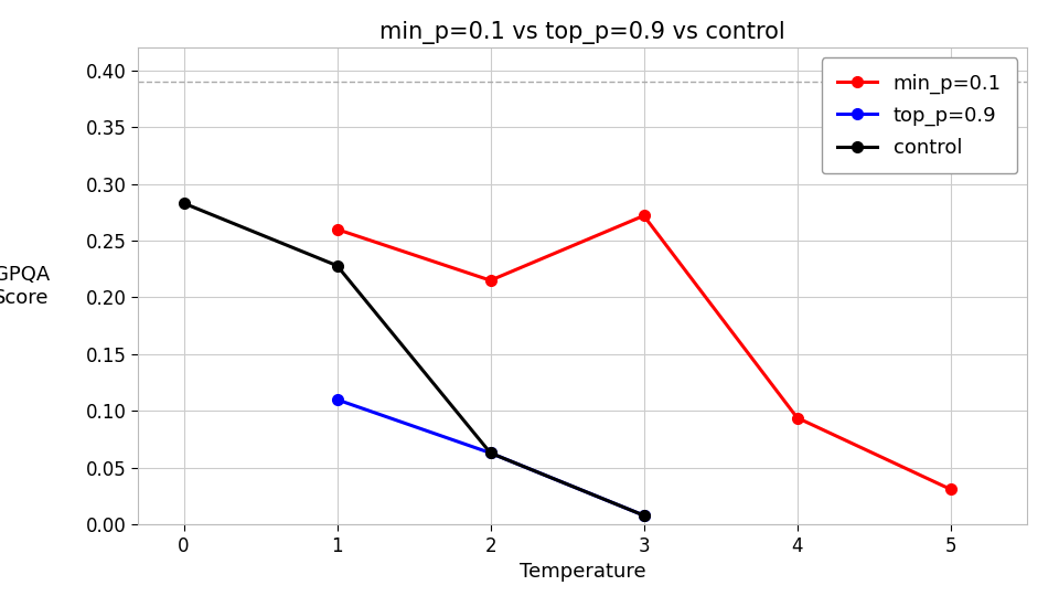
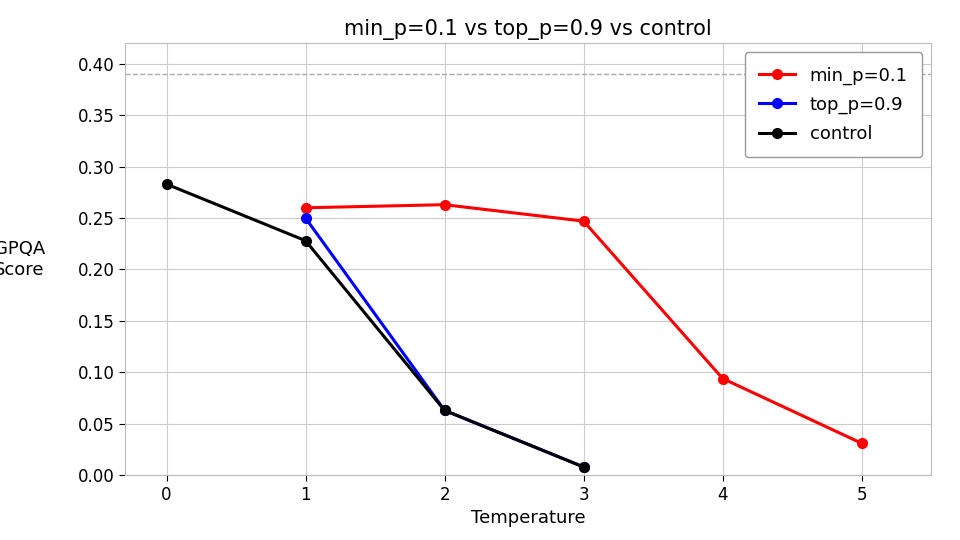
top_p=0.9/1: 0.110 -> 0.250
min_p=0.1/2: 0.215 -> 0.263
min_p=0.1/3: 0.272 -> 0.247
